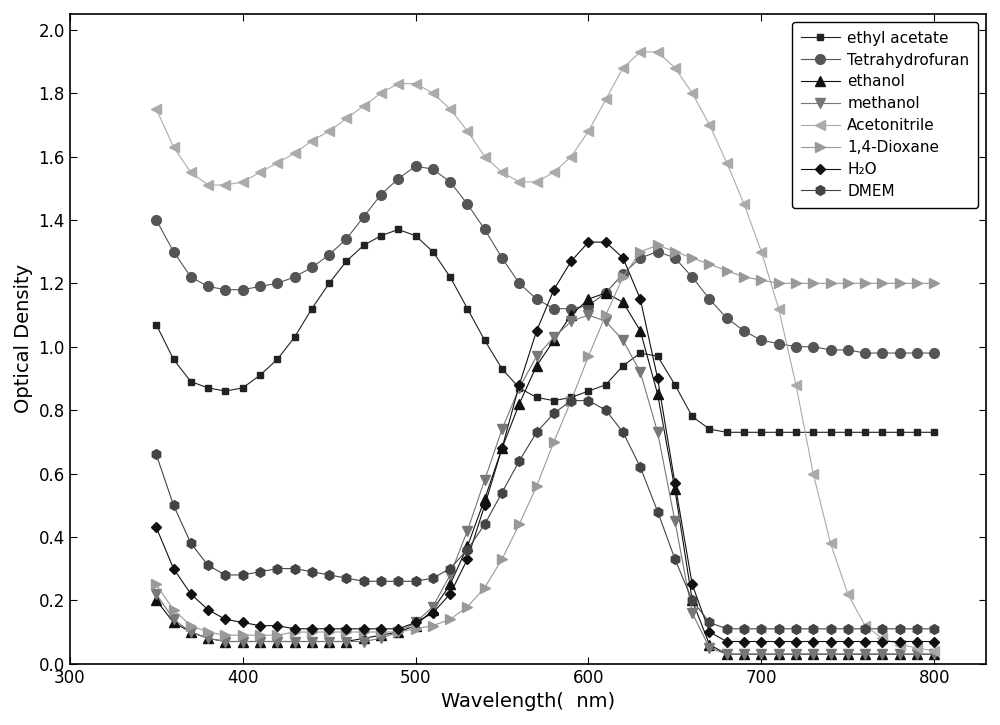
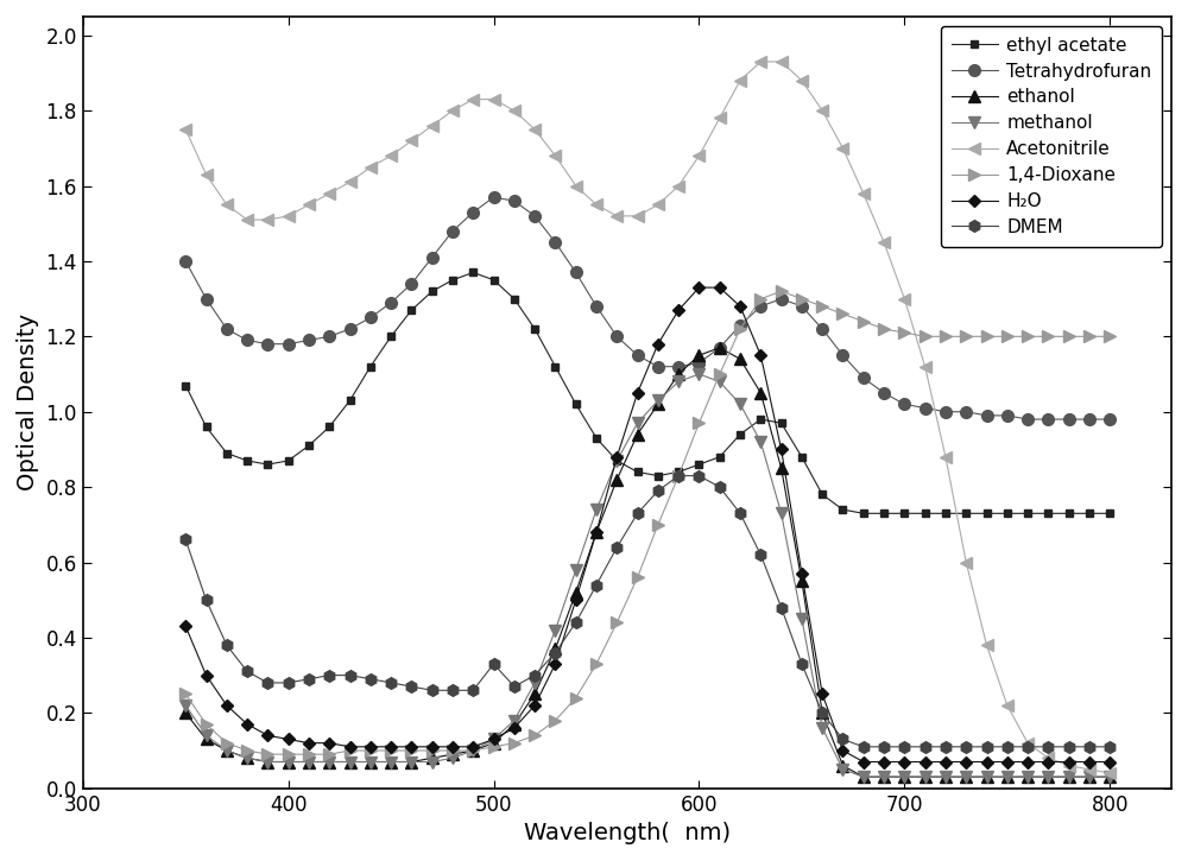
DMEM/500: 0.26 -> 0.33
